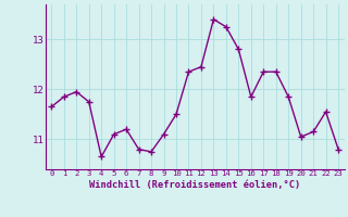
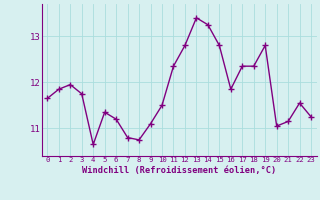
5: 11.10 -> 11.35
12: 12.45 -> 12.80
19: 11.85 -> 12.80
23: 10.80 -> 11.25
